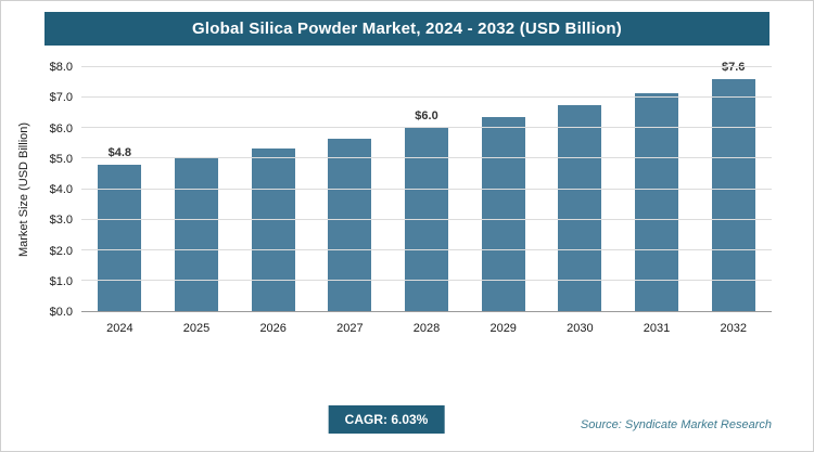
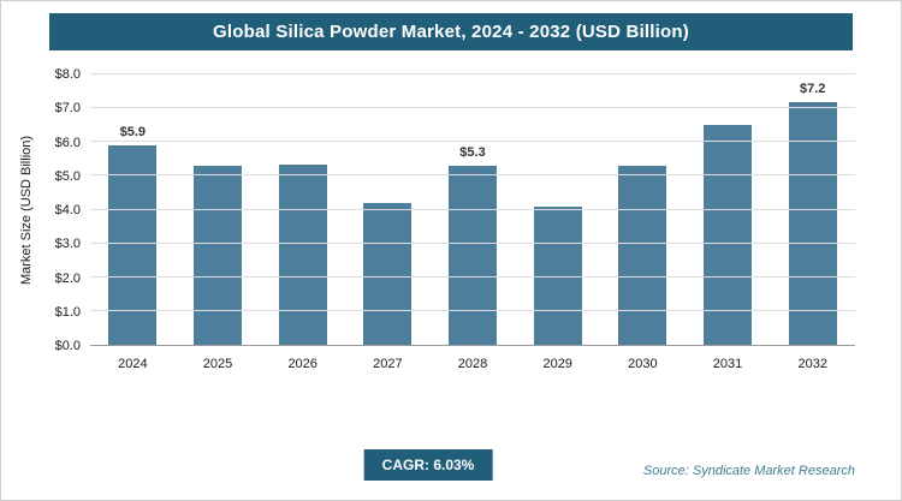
2024: $4.8 -> $5.9
2025: $5.0 -> $5.3
2027: $5.7 -> $4.2
2028: $6.0 -> $5.3
2029: $6.3 -> $4.1
2030: $6.8 -> $5.3
2031: $7.2 -> $6.5
2032: $7.6 -> $7.2
